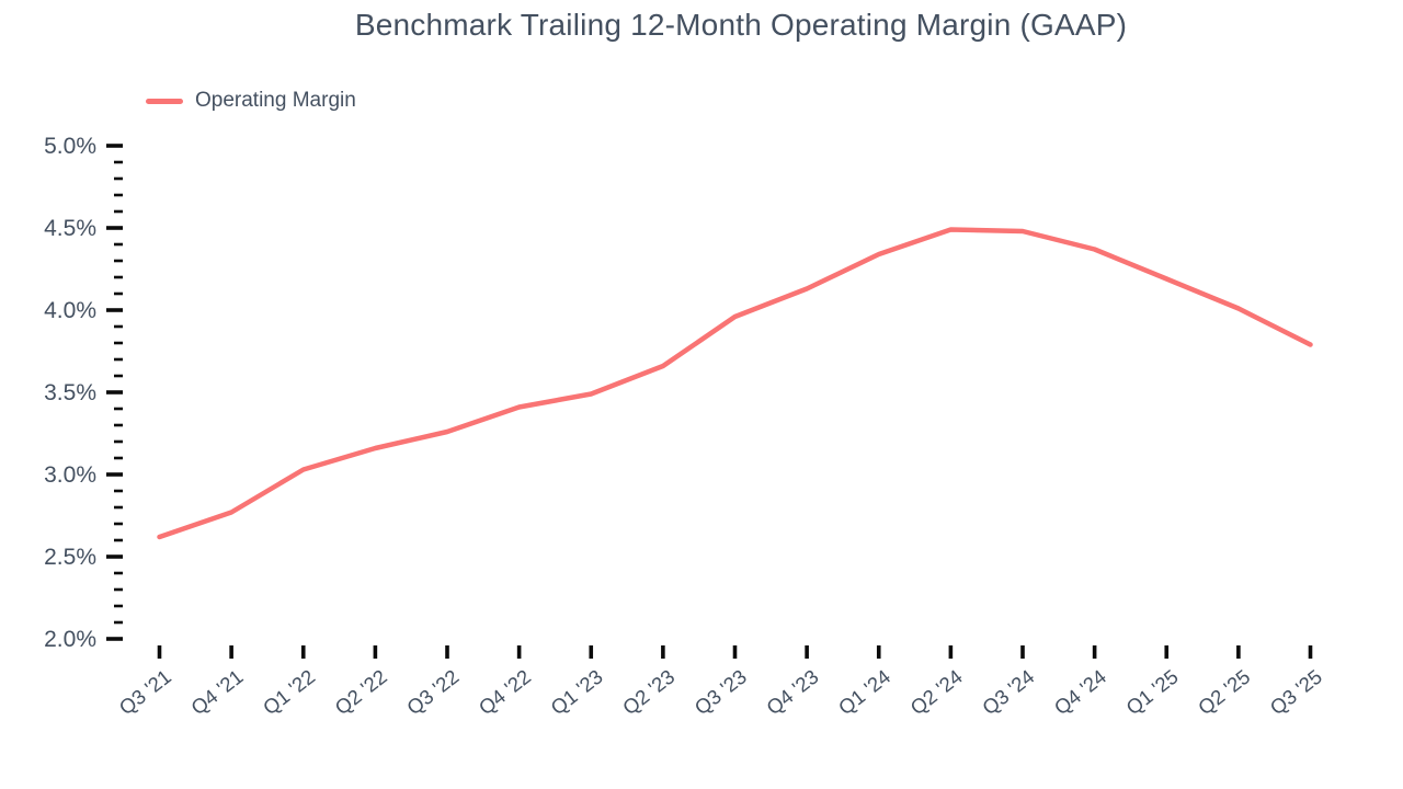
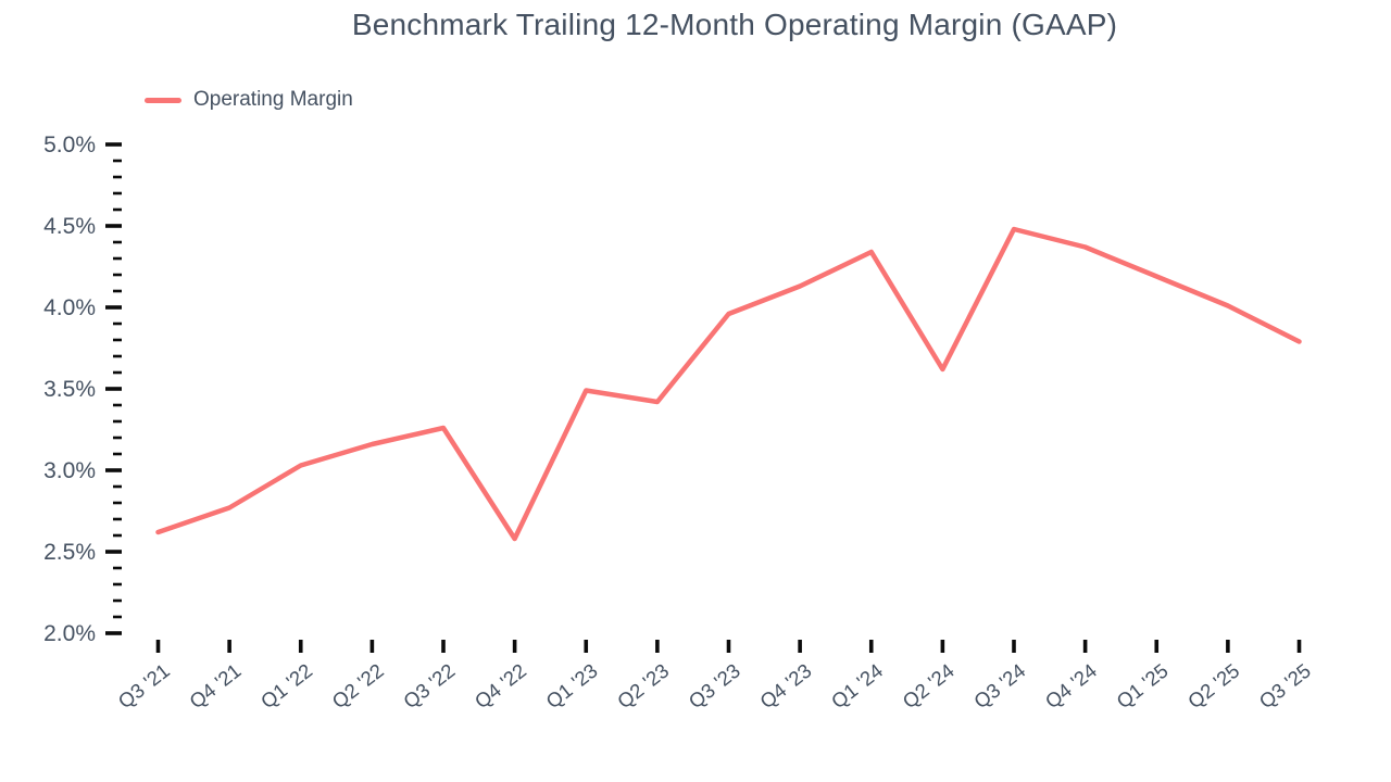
Q4 '22: 3.41% -> 2.58%
Q2 '23: 3.66% -> 3.42%
Q2 '24: 4.49% -> 3.62%
